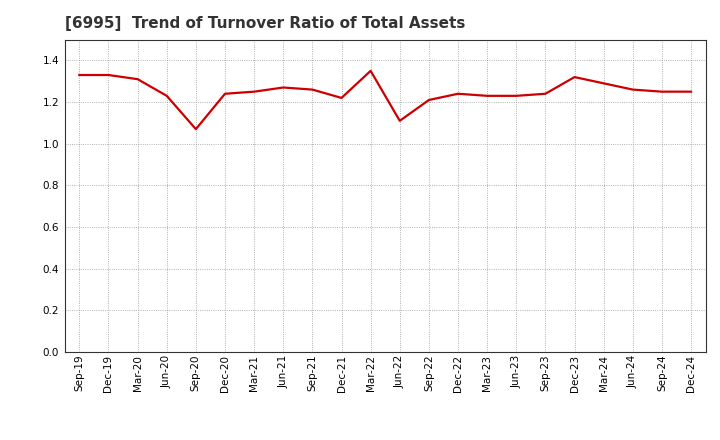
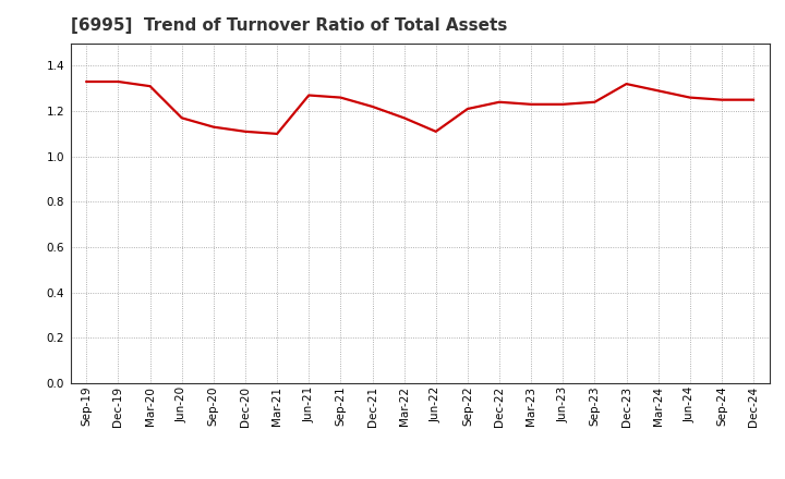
Jun-20: 1.23 -> 1.17
Sep-20: 1.07 -> 1.13
Dec-20: 1.24 -> 1.11
Mar-21: 1.25 -> 1.10
Mar-22: 1.35 -> 1.17
